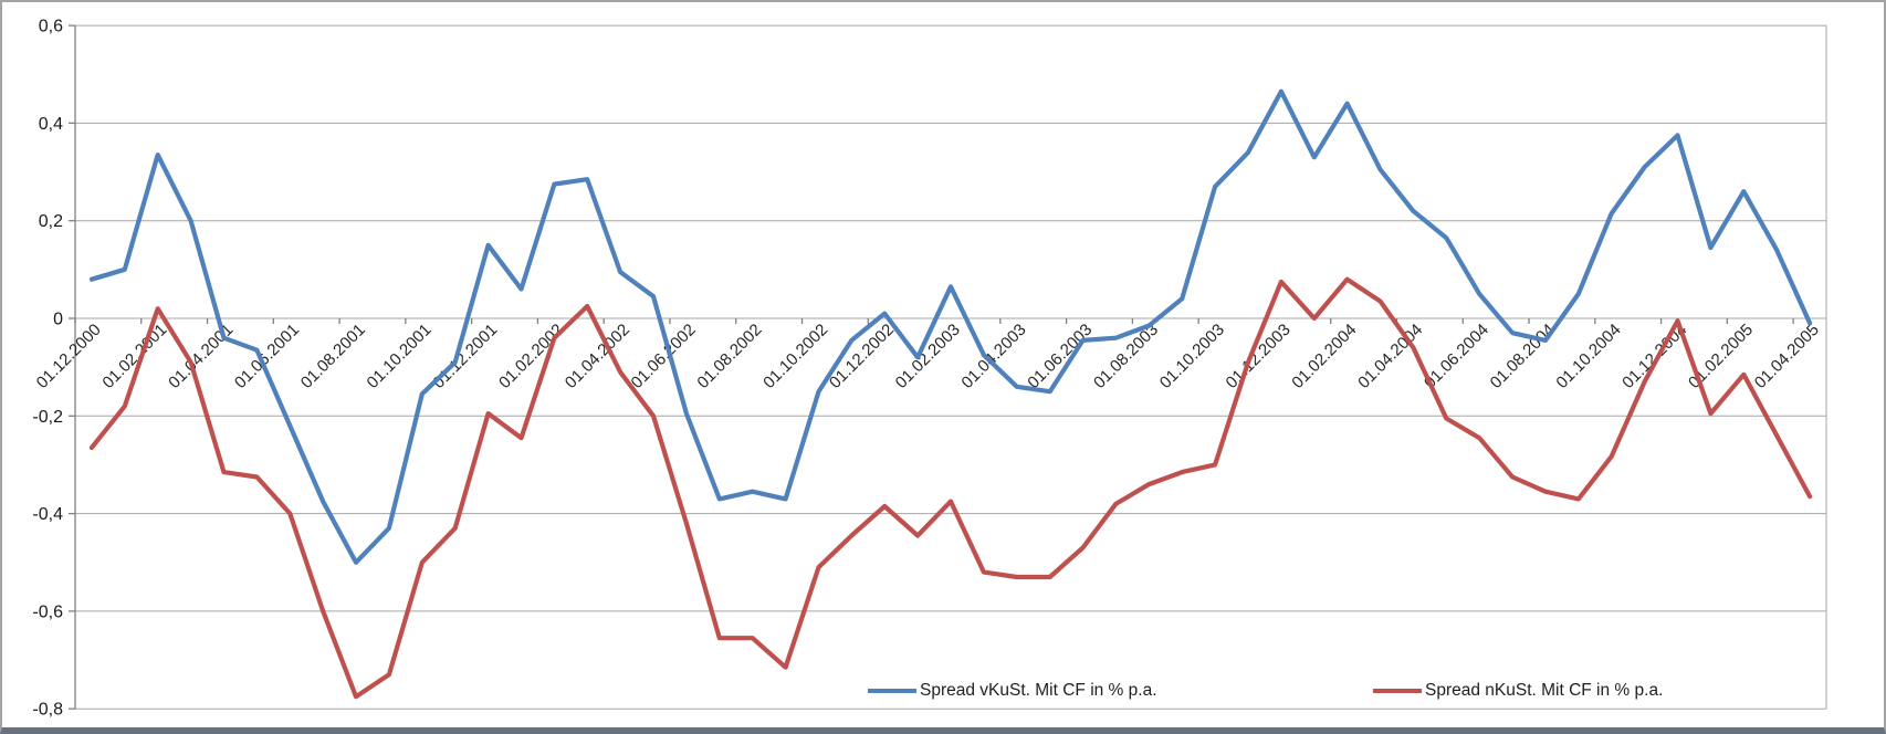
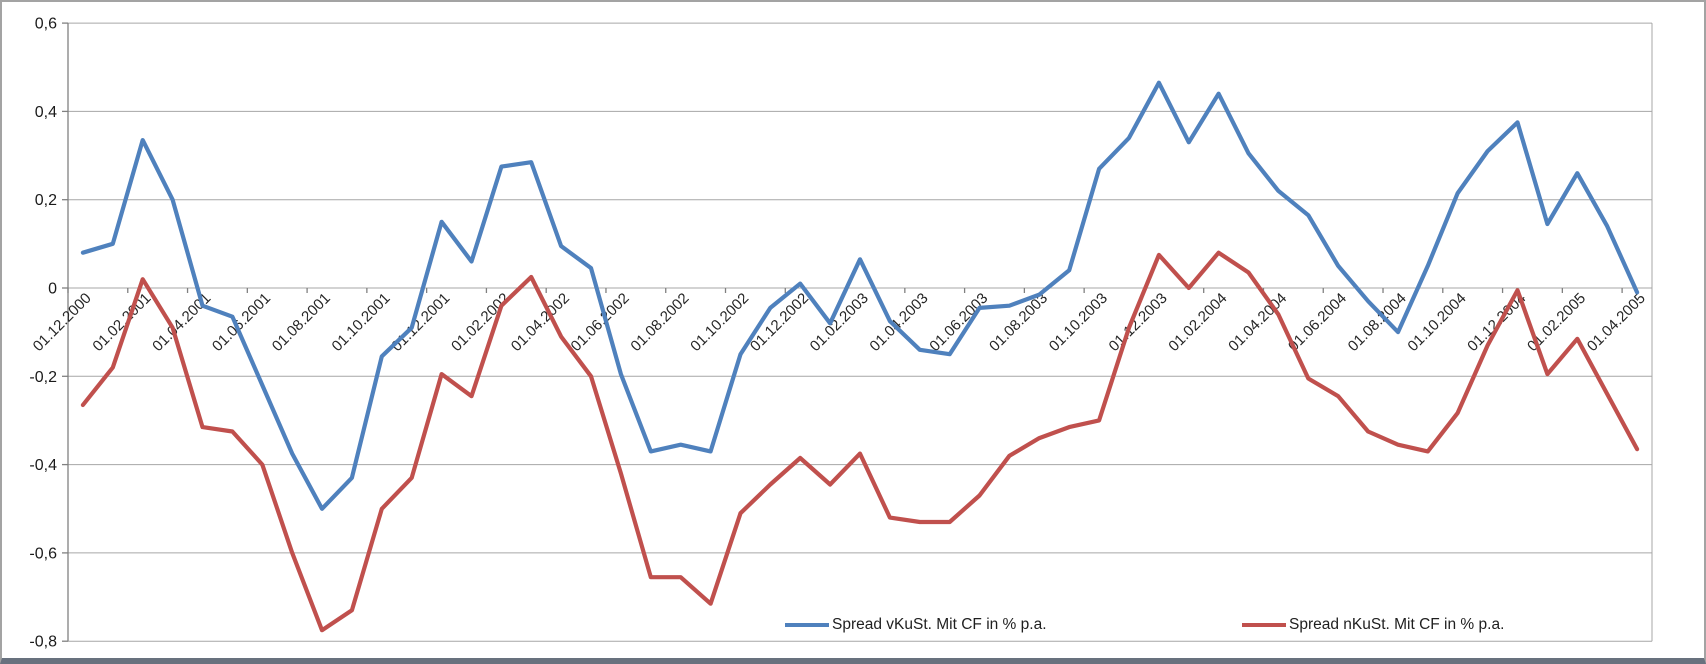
Spread vKuSt. Mit CF in % p.a./01.08.2004: -0,04 -> -0,10
